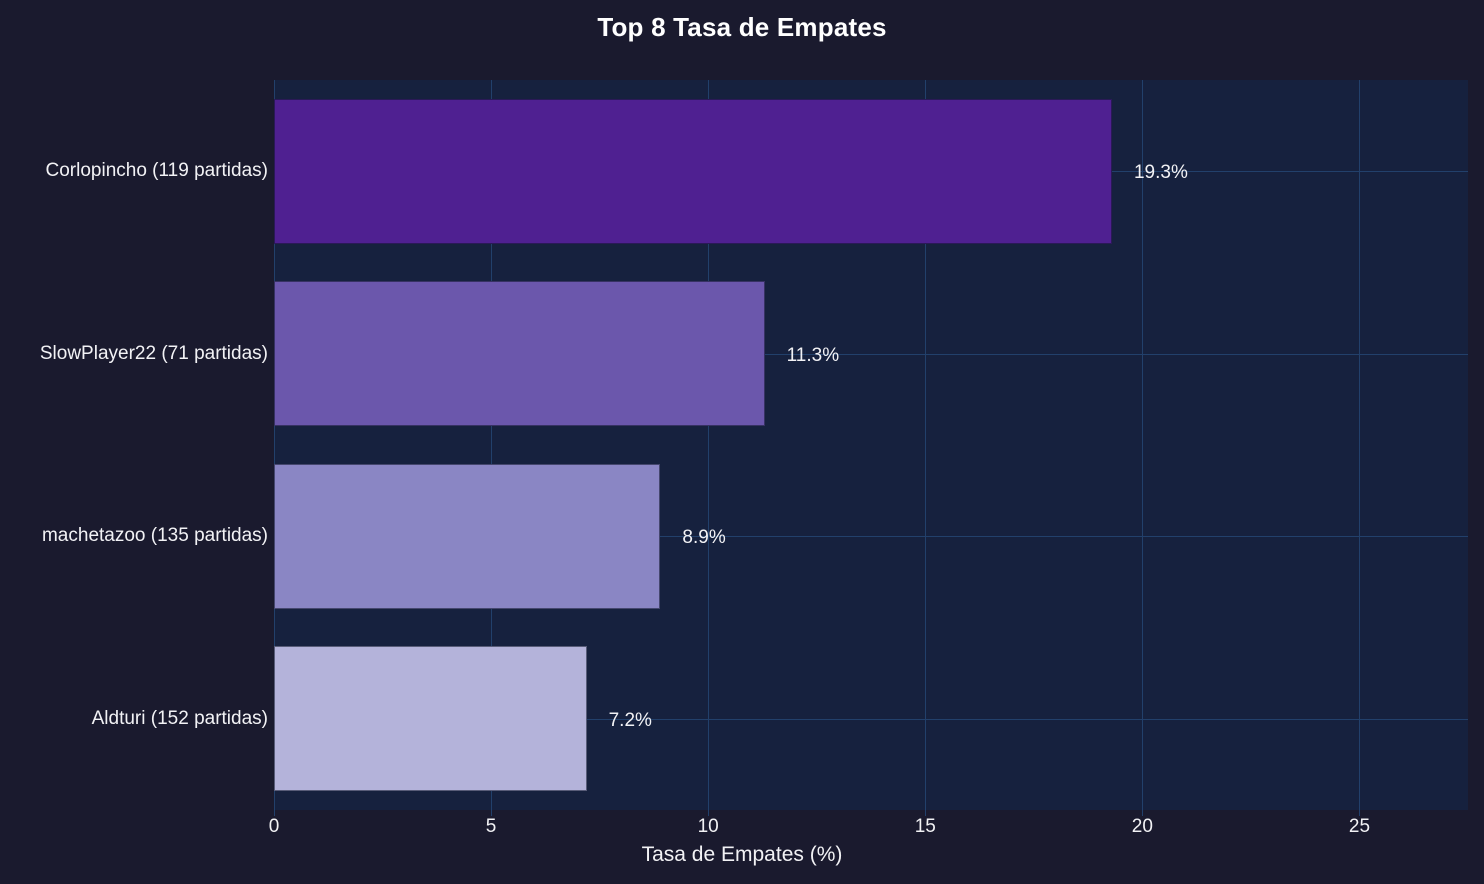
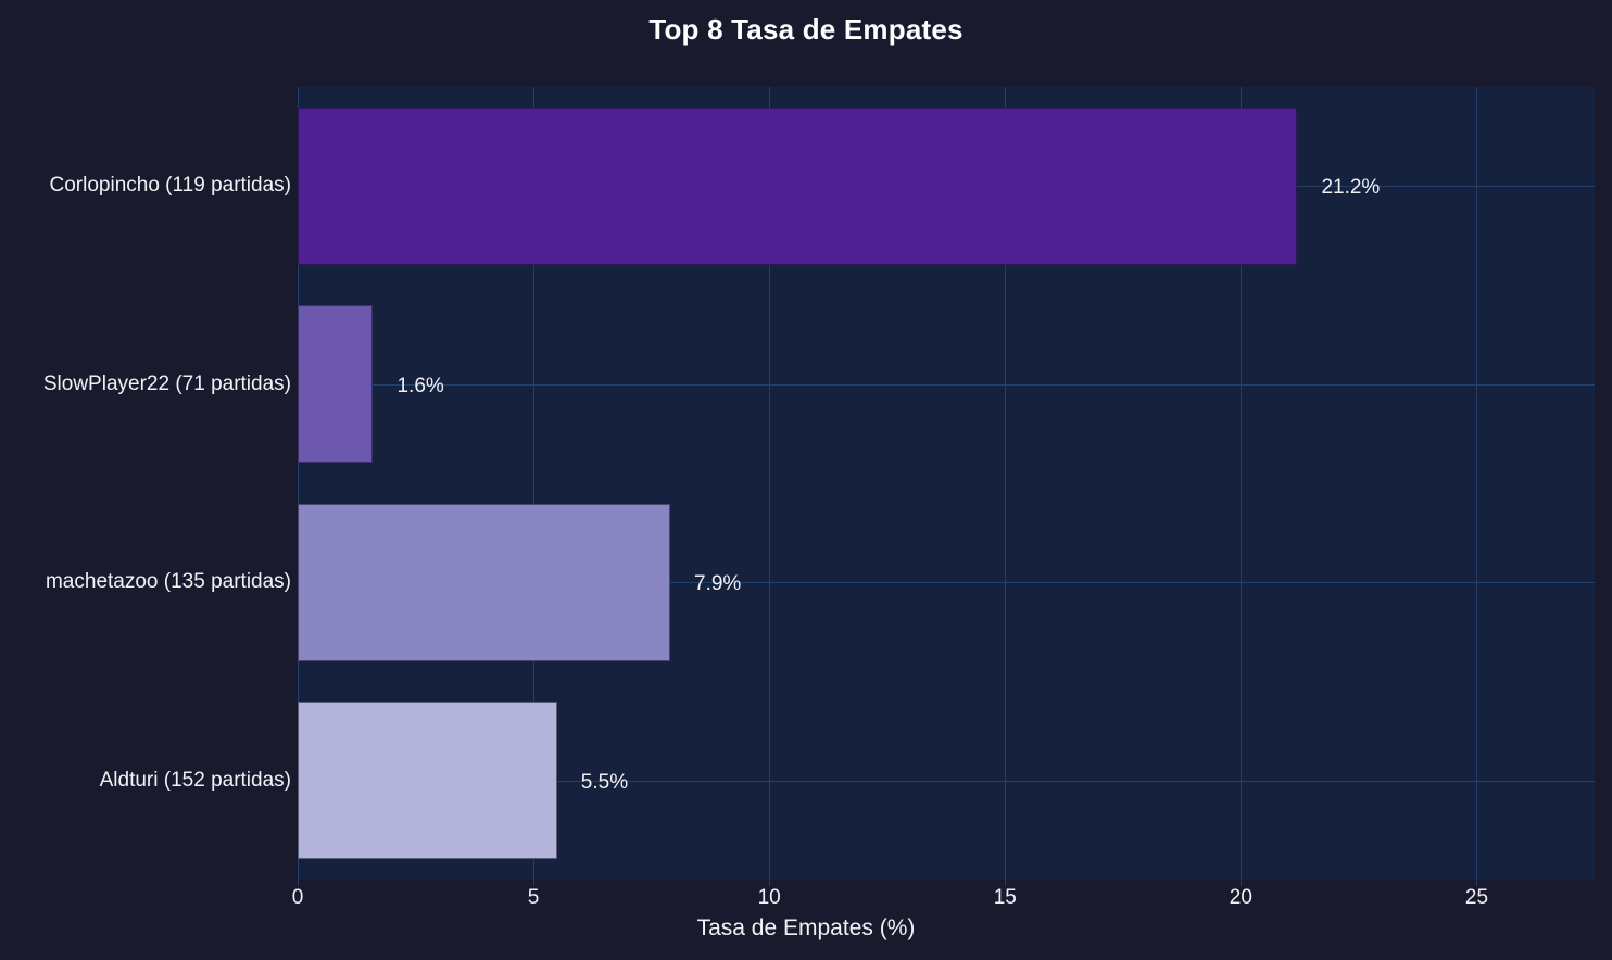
Corlopincho (119 partidas): 19.3% -> 21.2%
SlowPlayer22 (71 partidas): 11.3% -> 1.6%
machetazoo (135 partidas): 8.9% -> 7.9%
Aldturi (152 partidas): 7.2% -> 5.5%
